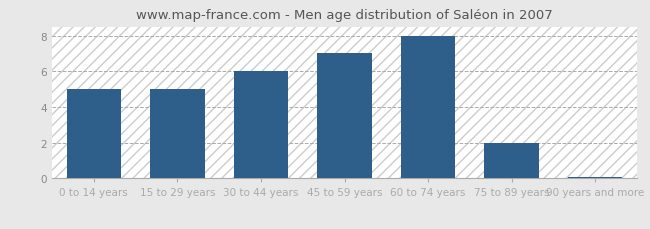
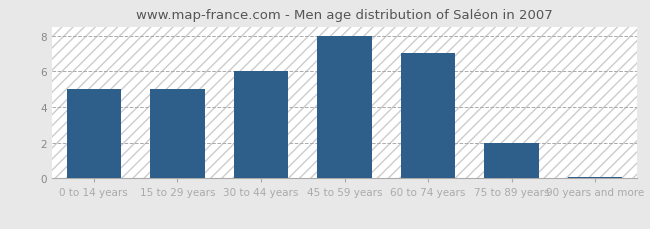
45 to 59 years: 7.0 -> 8.0
60 to 74 years: 8.0 -> 7.0
